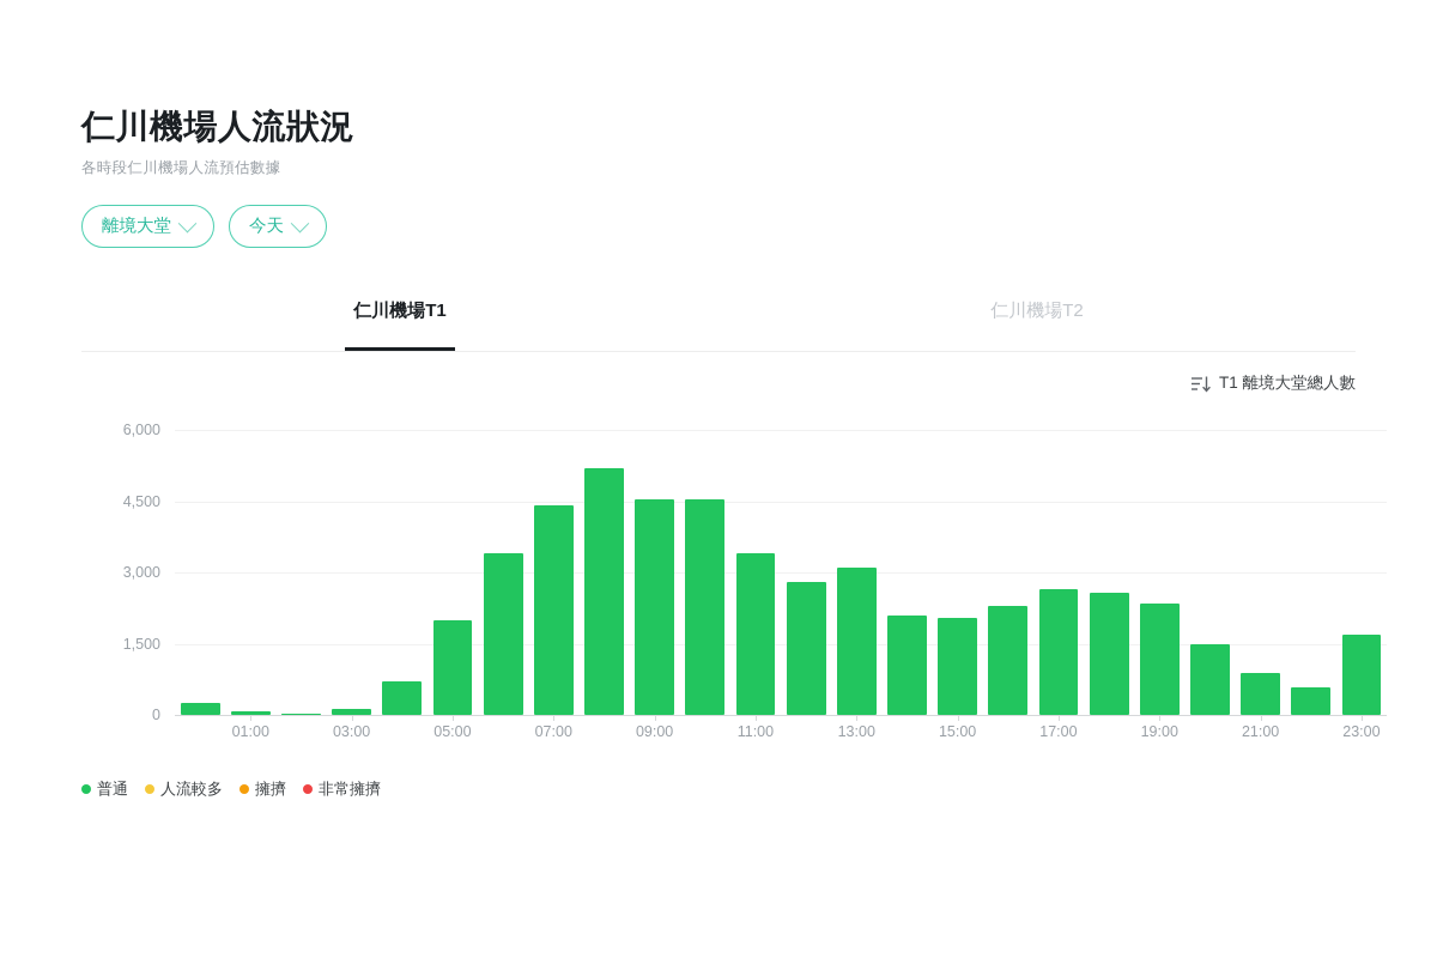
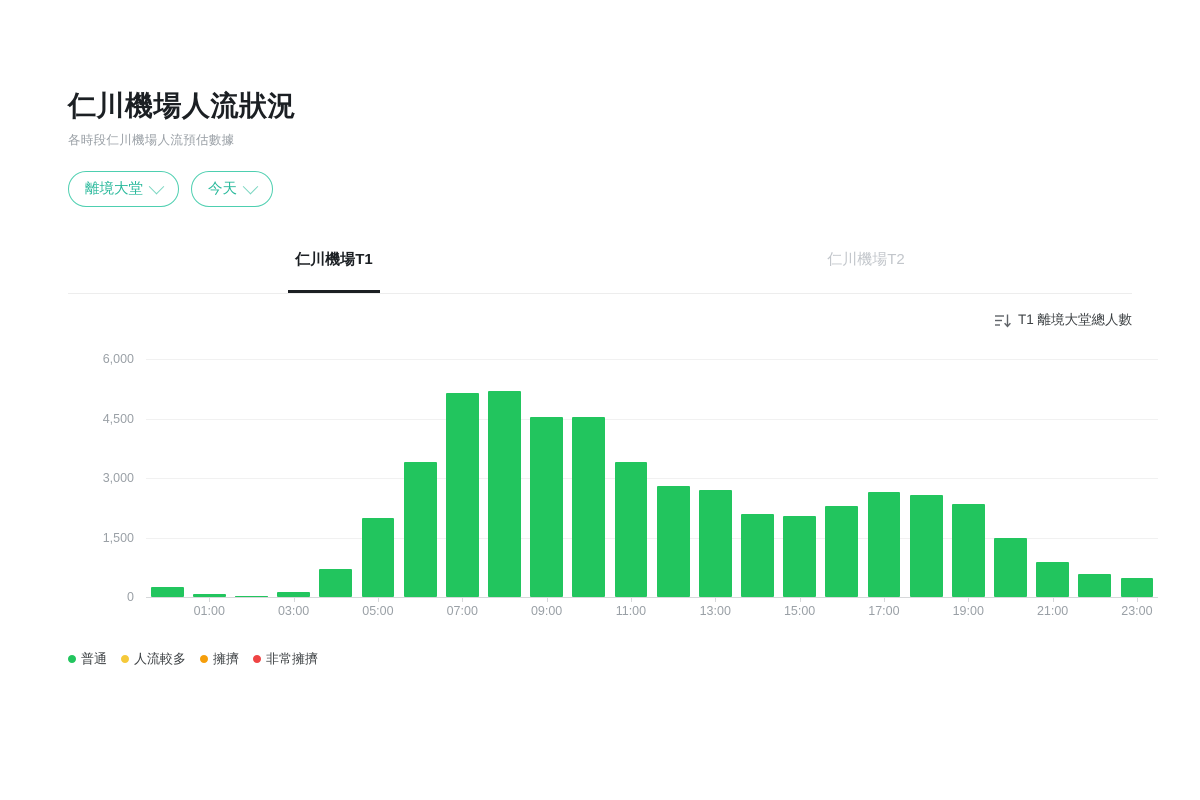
07:00: 4400 -> 5200
13:00: 3100 -> 2700
23:00: 1700 -> 500
